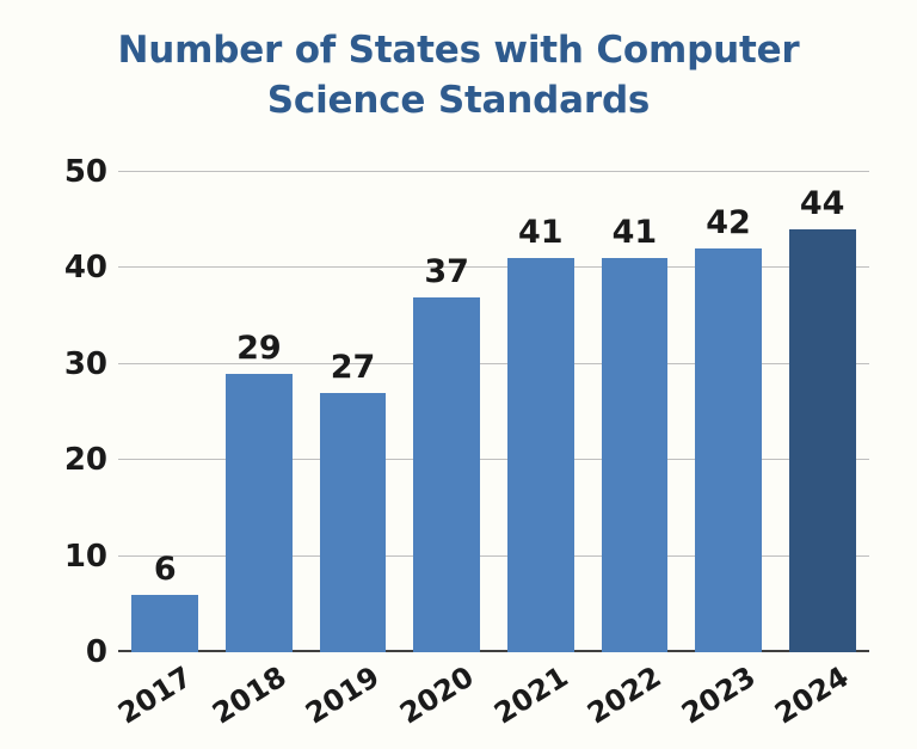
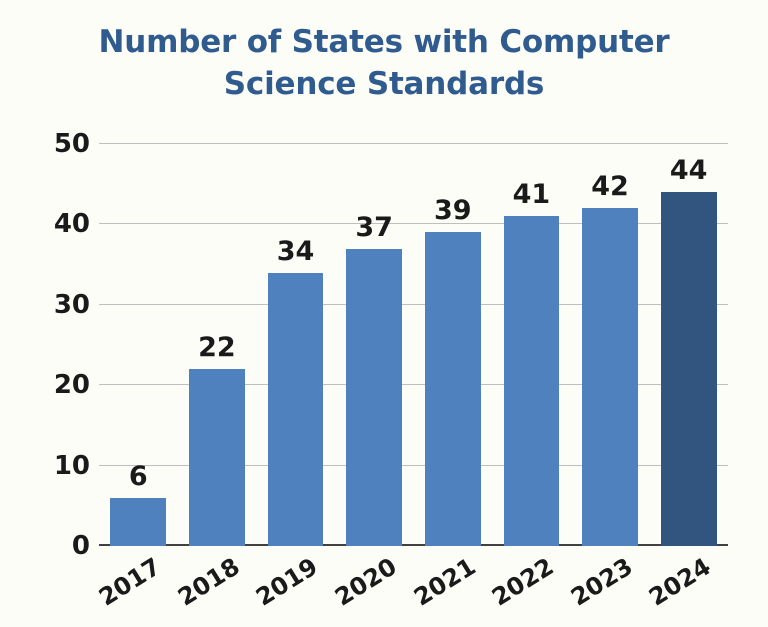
2018: 29 -> 22
2019: 27 -> 34
2021: 41 -> 39
